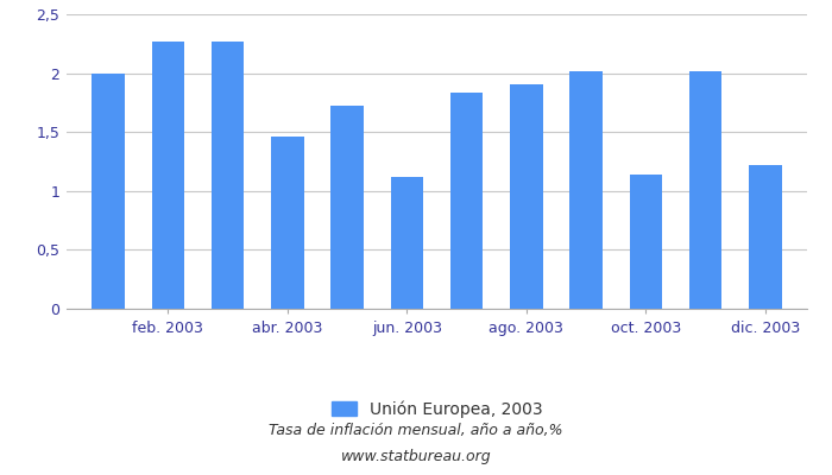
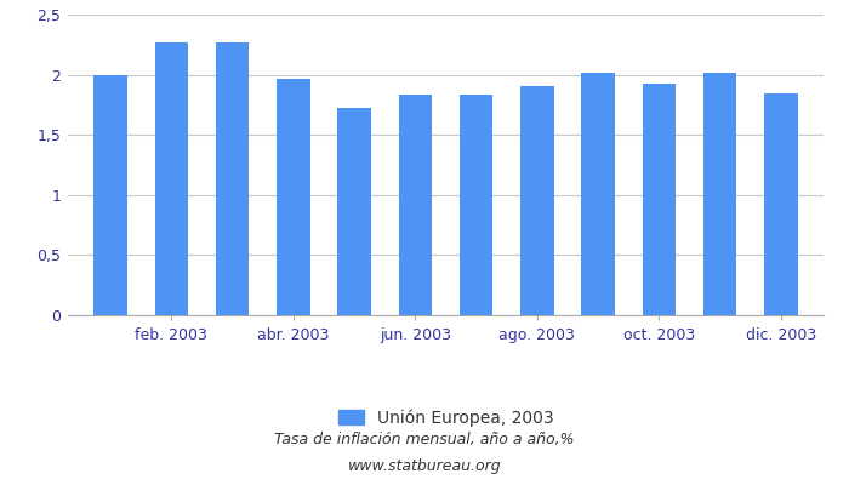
abr. 2003: 1,46 -> 1,97
jun. 2003: 1,12 -> 1,83
oct. 2003: 1,14 -> 1,93
dic. 2003: 1,22 -> 1,84
